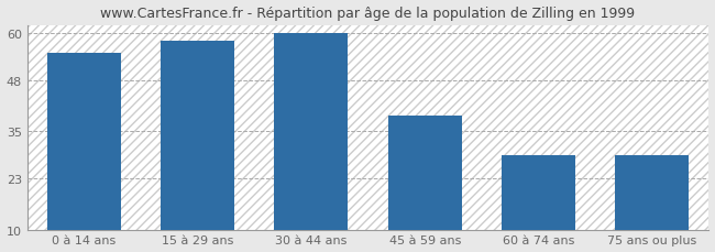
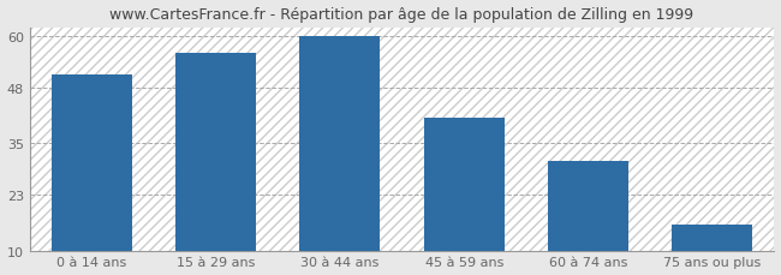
0 à 14 ans: 55 -> 51
15 à 29 ans: 58 -> 56
45 à 59 ans: 39 -> 41
60 à 74 ans: 29 -> 31
75 ans ou plus: 29 -> 16
